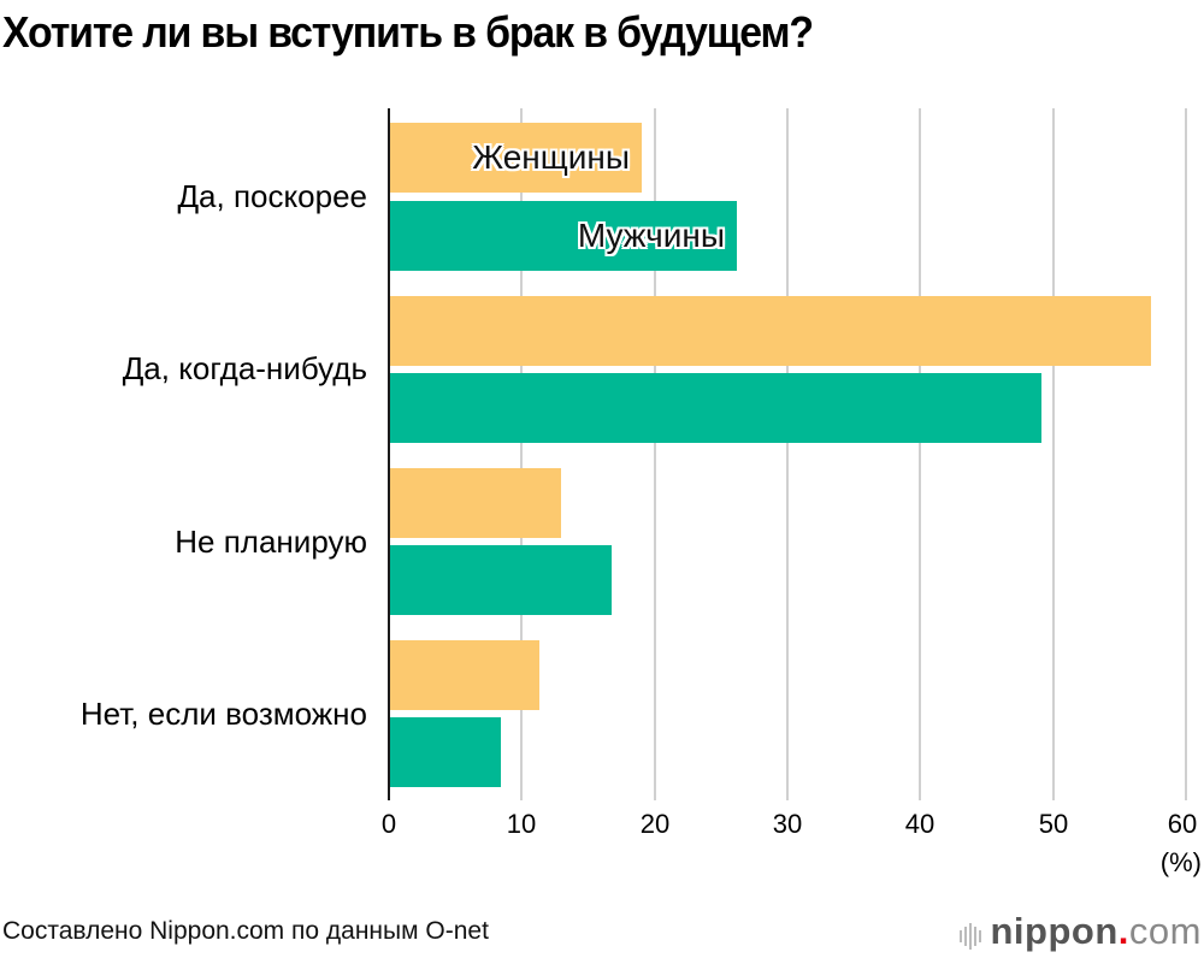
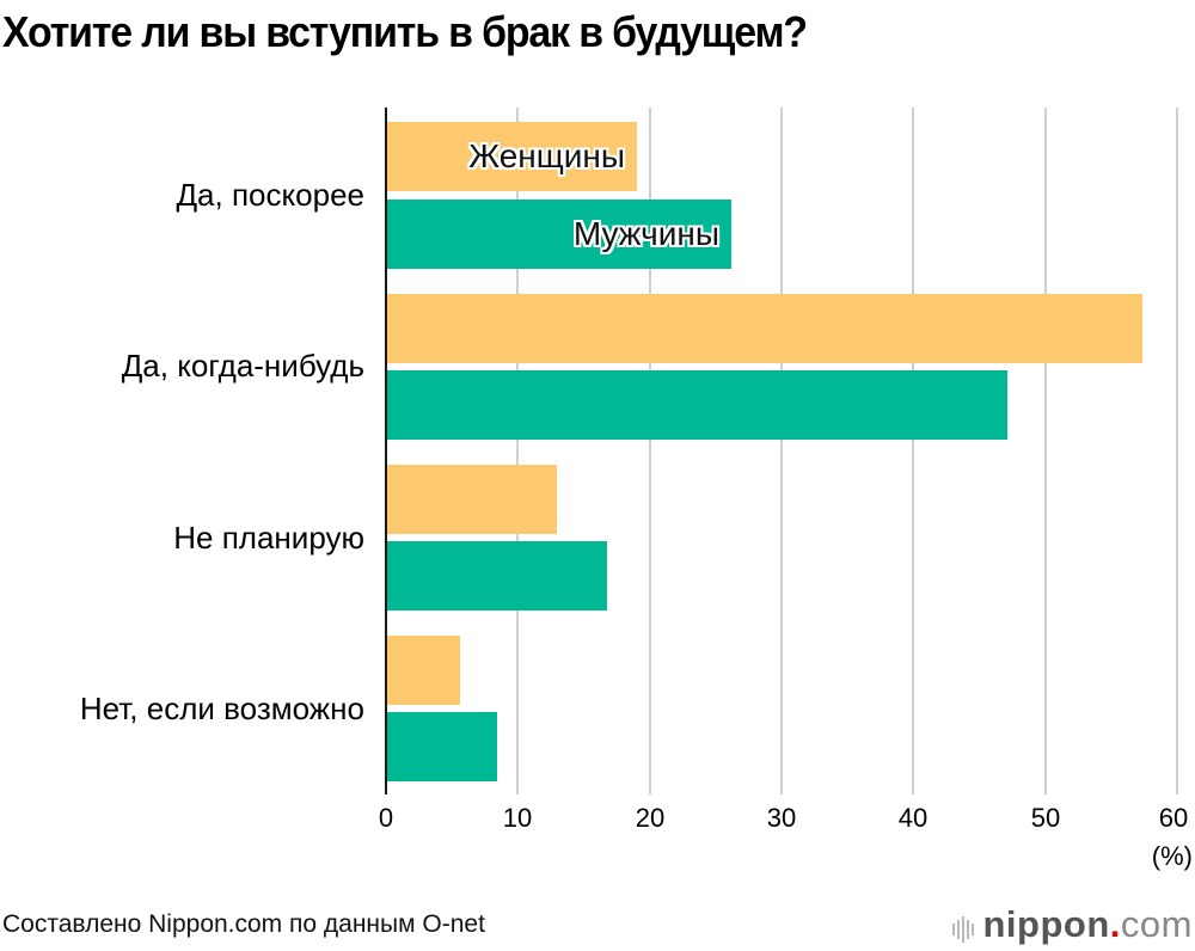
Мужчины/Да, когда-нибудь: 49.0 -> 47.0
Женщины/Нет, если возможно: 11.2 -> 5.5
